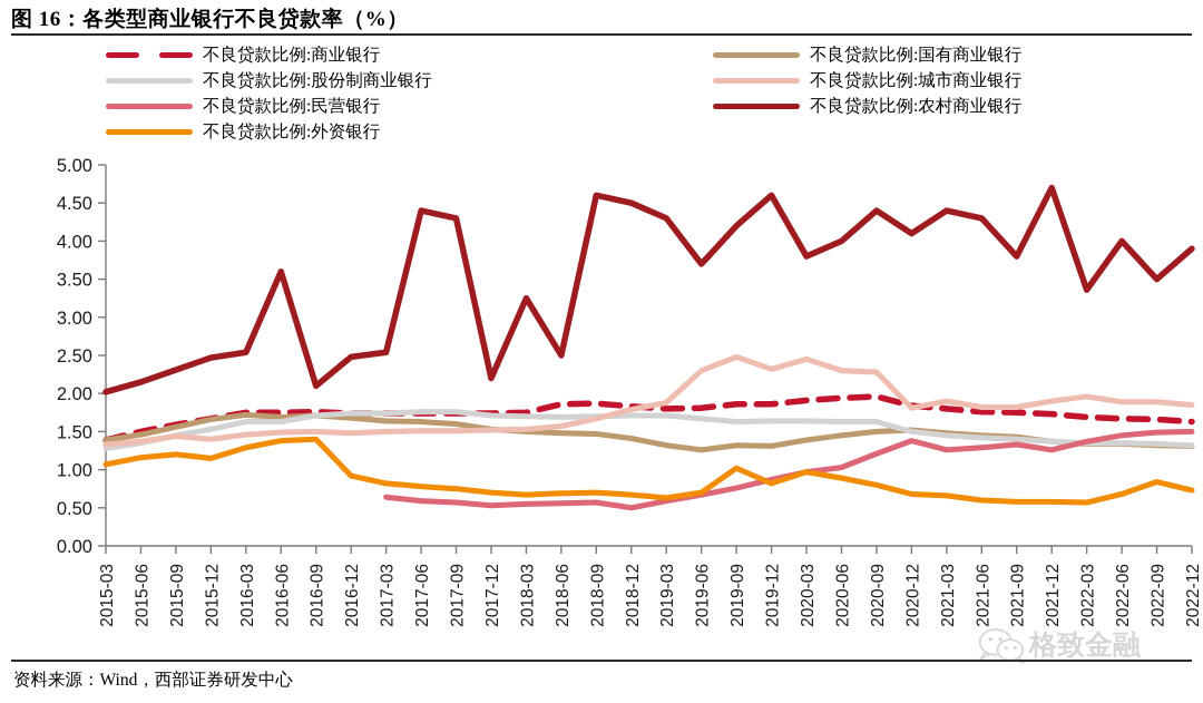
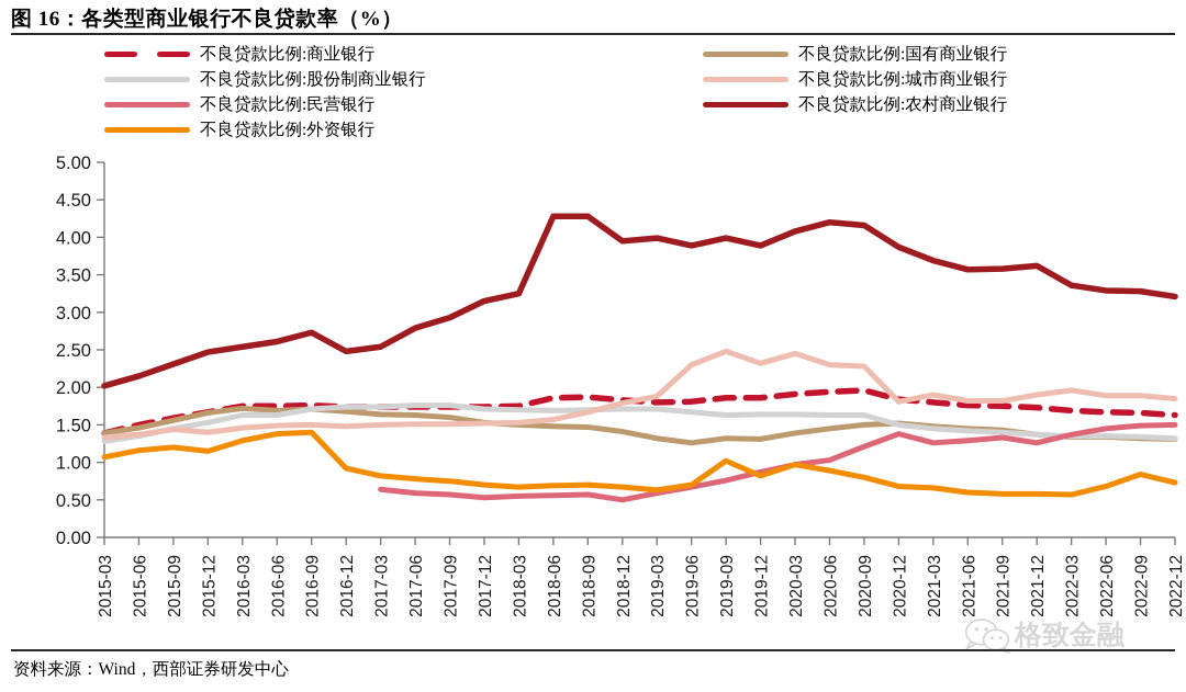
不良贷款比例:农村商业银行/2016-06: 3.6 -> 2.6
不良贷款比例:农村商业银行/2016-09: 2.1 -> 2.7
不良贷款比例:农村商业银行/2017-06: 4.4 -> 2.8
不良贷款比例:农村商业银行/2017-09: 4.3 -> 2.9
不良贷款比例:农村商业银行/2017-12: 2.2 -> 3.1
不良贷款比例:农村商业银行/2018-06: 2.5 -> 4.3
不良贷款比例:农村商业银行/2018-09: 4.6 -> 4.3
不良贷款比例:农村商业银行/2018-12: 4.5 -> 4.0
不良贷款比例:农村商业银行/2019-03: 4.3 -> 4.0
不良贷款比例:农村商业银行/2019-06: 3.7 -> 3.9
不良贷款比例:农村商业银行/2019-09: 4.2 -> 4.0
不良贷款比例:农村商业银行/2019-12: 4.6 -> 3.9
不良贷款比例:农村商业银行/2020-03: 3.8 -> 4.1
不良贷款比例:农村商业银行/2020-06: 4.0 -> 4.2
不良贷款比例:农村商业银行/2020-09: 4.4 -> 4.2
不良贷款比例:农村商业银行/2020-12: 4.1 -> 3.9
不良贷款比例:农村商业银行/2021-03: 4.4 -> 3.7
不良贷款比例:农村商业银行/2021-06: 4.3 -> 3.6
不良贷款比例:农村商业银行/2021-09: 3.8 -> 3.6
不良贷款比例:农村商业银行/2021-12: 4.7 -> 3.6
不良贷款比例:农村商业银行/2022-06: 4.0 -> 3.3
不良贷款比例:农村商业银行/2022-09: 3.5 -> 3.3
不良贷款比例:农村商业银行/2022-12: 3.9 -> 3.2
